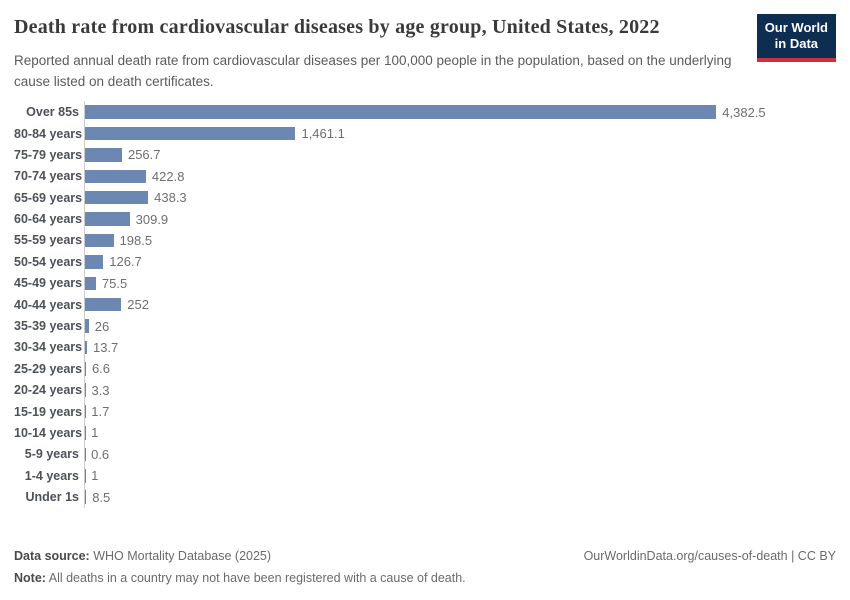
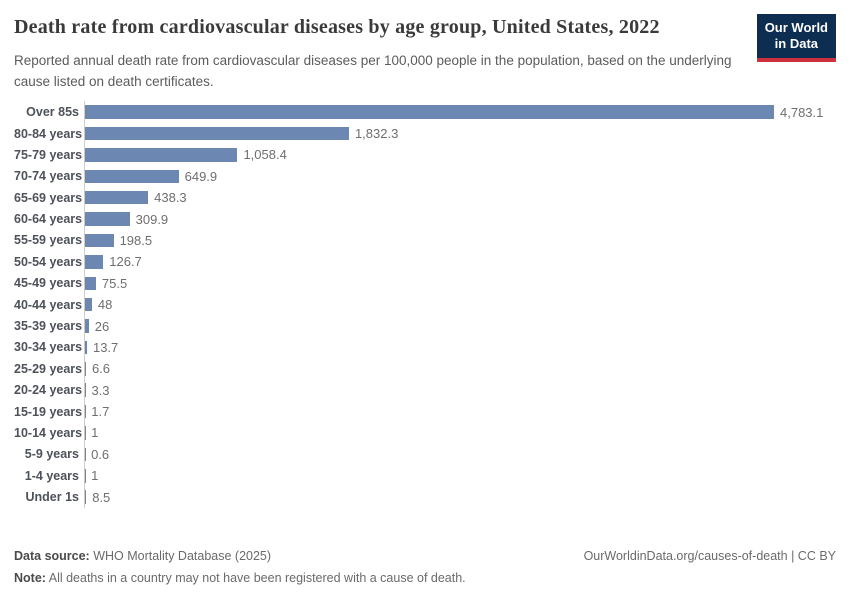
Over 85s: 4,382.5 -> 4,783.1
80-84 years: 1,461.1 -> 1,832.3
75-79 years: 256.7 -> 1,058.4
70-74 years: 422.8 -> 649.9
40-44 years: 252 -> 48
